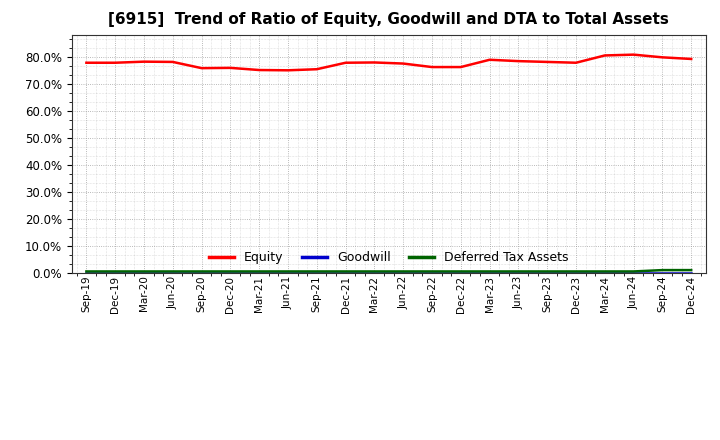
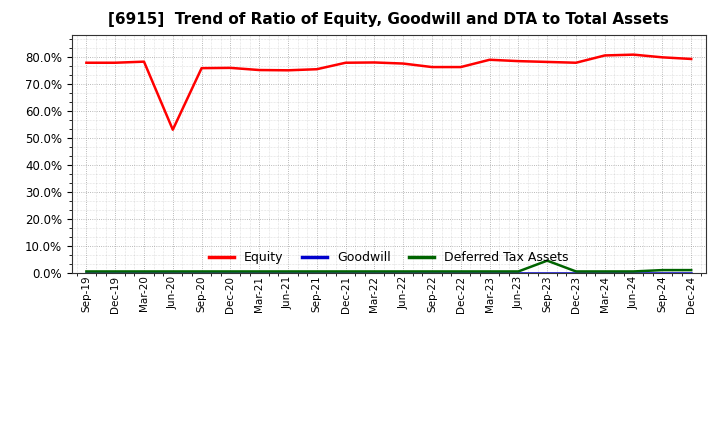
Equity/Jun-20: 78.1% -> 53.0%
Deferred Tax Assets/Sep-23: 0.5% -> 4.5%
